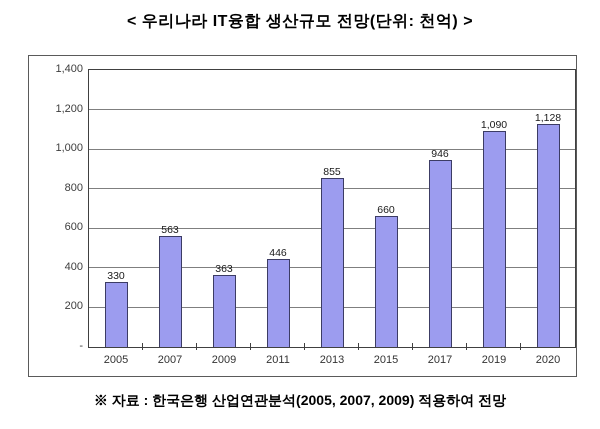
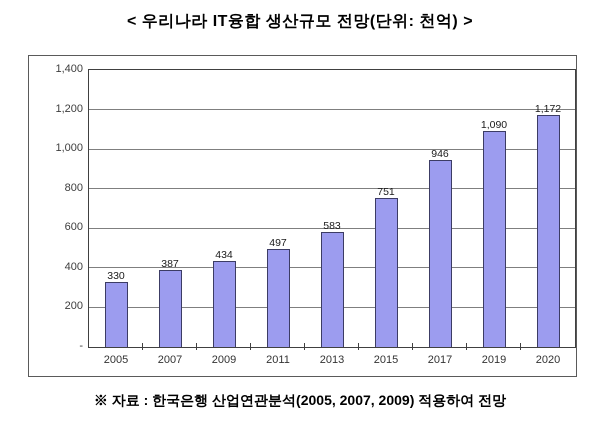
2007: 563 -> 387
2009: 363 -> 434
2011: 446 -> 497
2013: 855 -> 583
2015: 660 -> 751
2020: 1,128 -> 1,172
